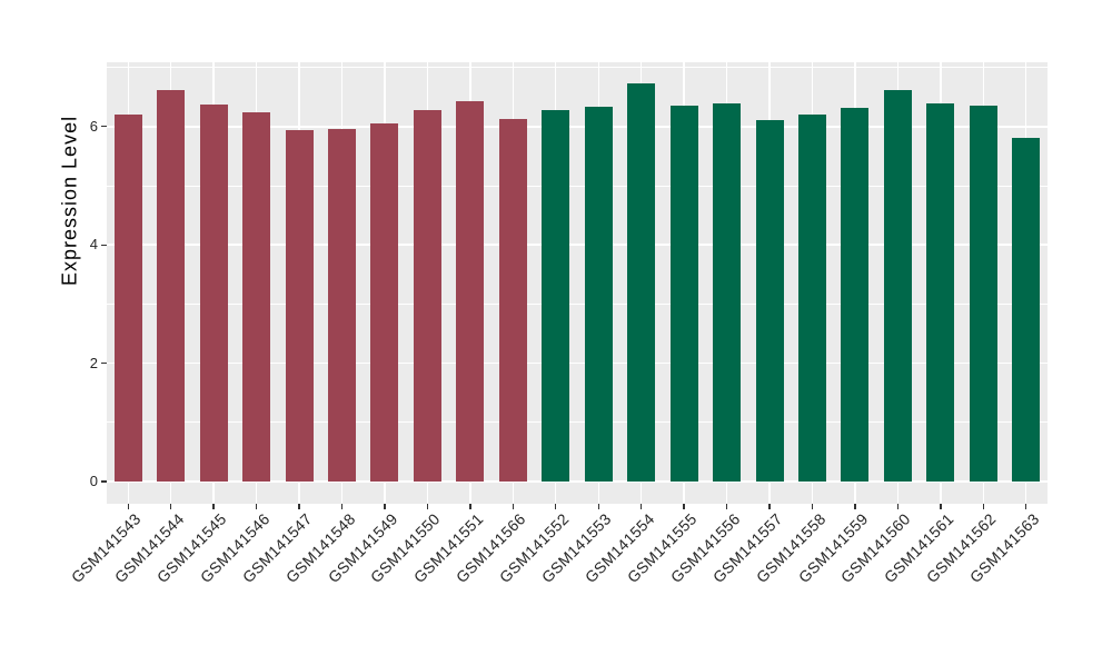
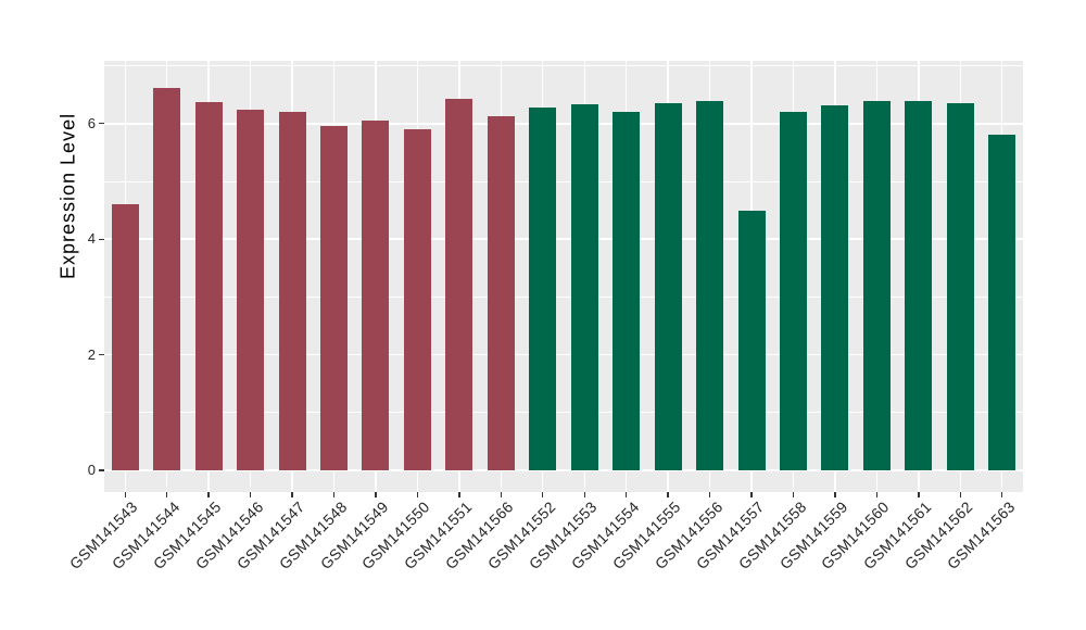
GSM141543: 6.2 -> 4.6
GSM141547: 5.9 -> 6.2
GSM141550: 6.3 -> 5.9
GSM141554: 6.7 -> 6.2
GSM141557: 6.1 -> 4.5
GSM141560: 6.6 -> 6.4
